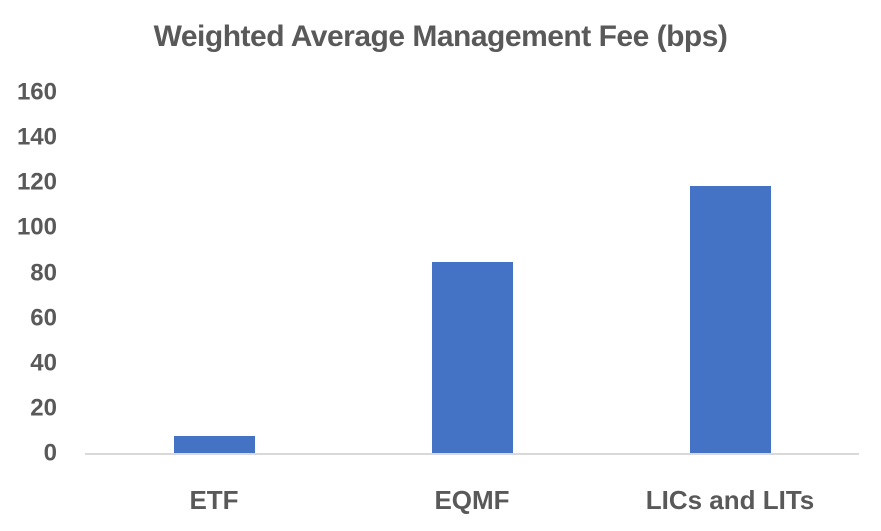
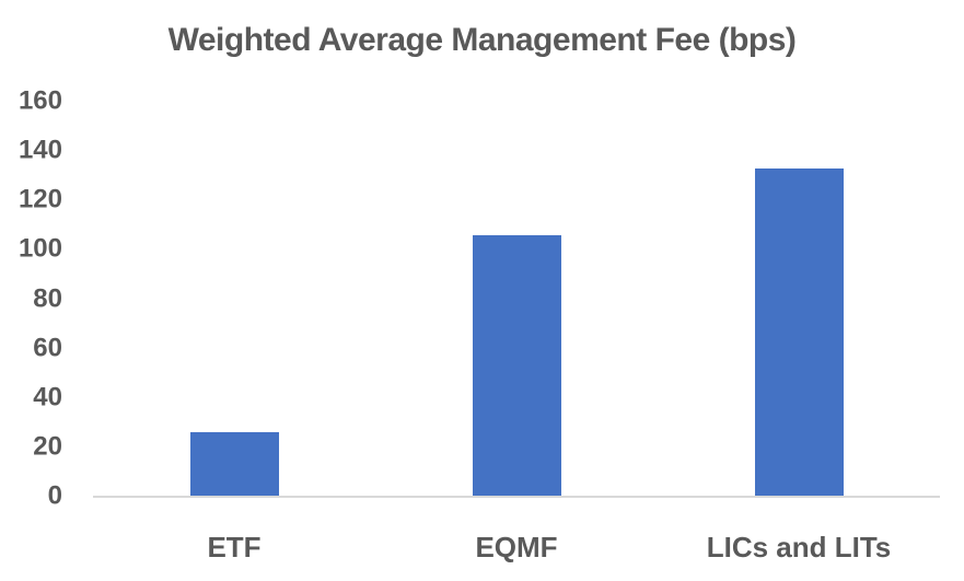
ETF: 8 -> 26
EQMF: 85 -> 106
LICs and LITs: 119 -> 133
